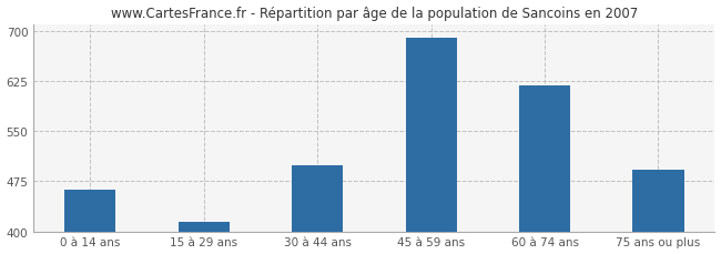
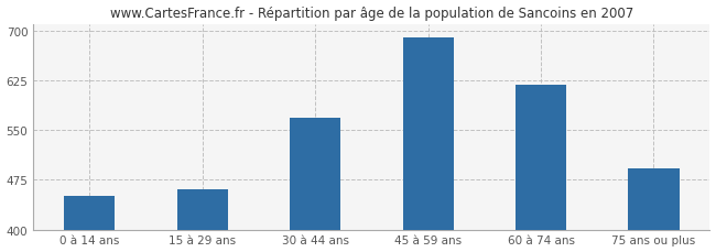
0 à 14 ans: 462 -> 450
15 à 29 ans: 415 -> 460
30 à 44 ans: 499 -> 568
